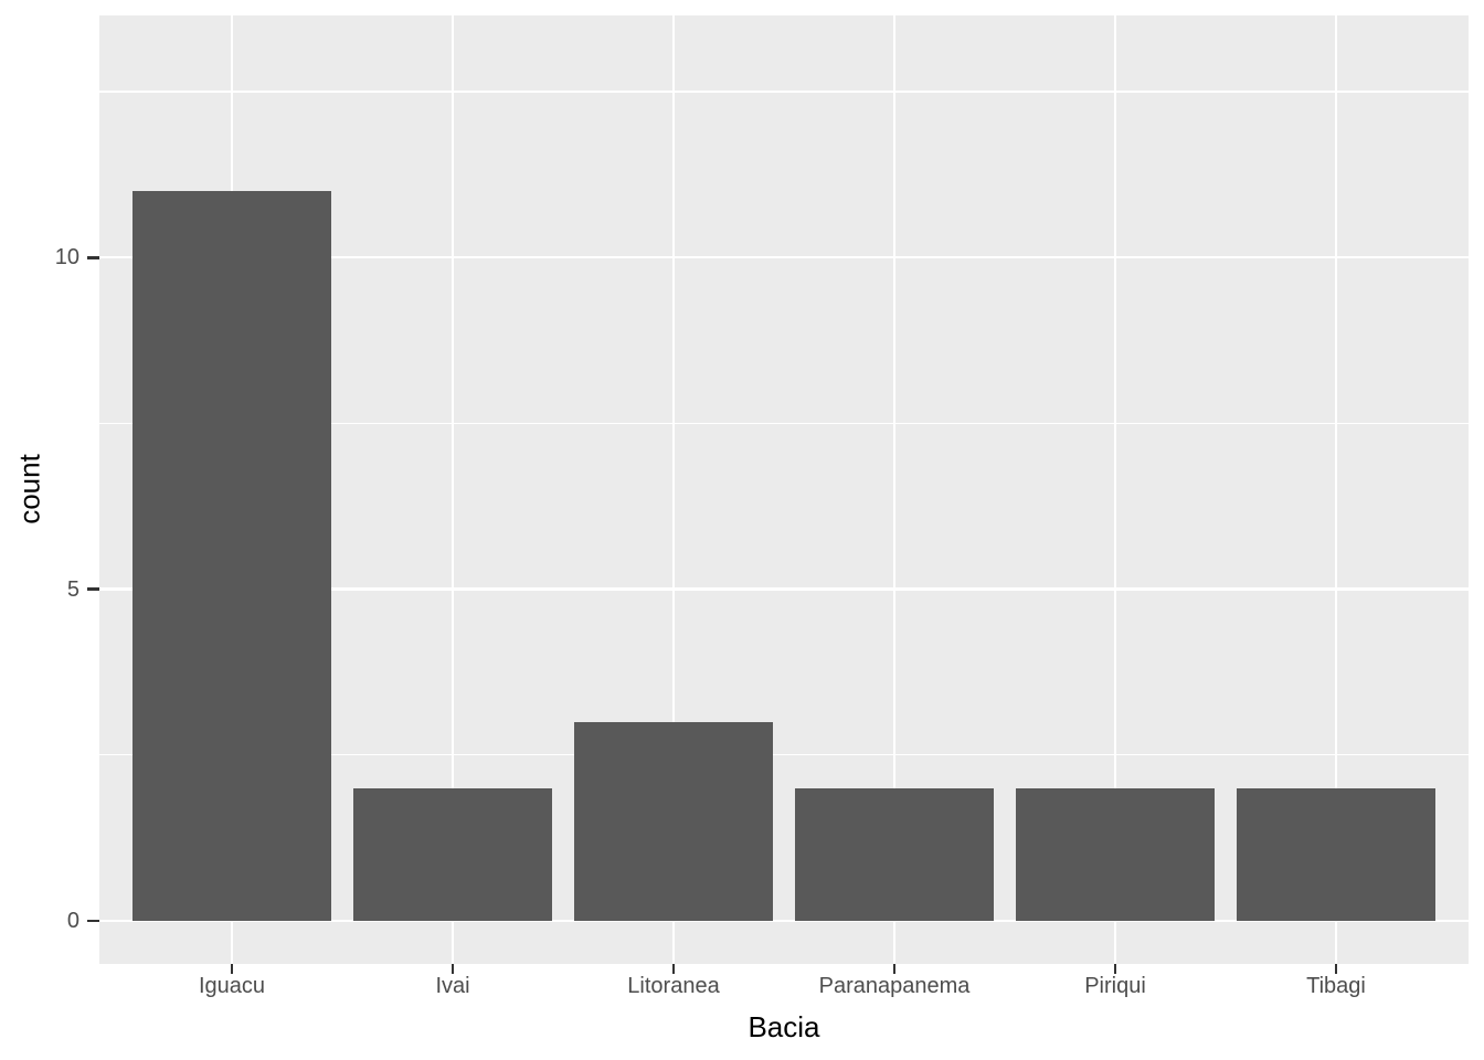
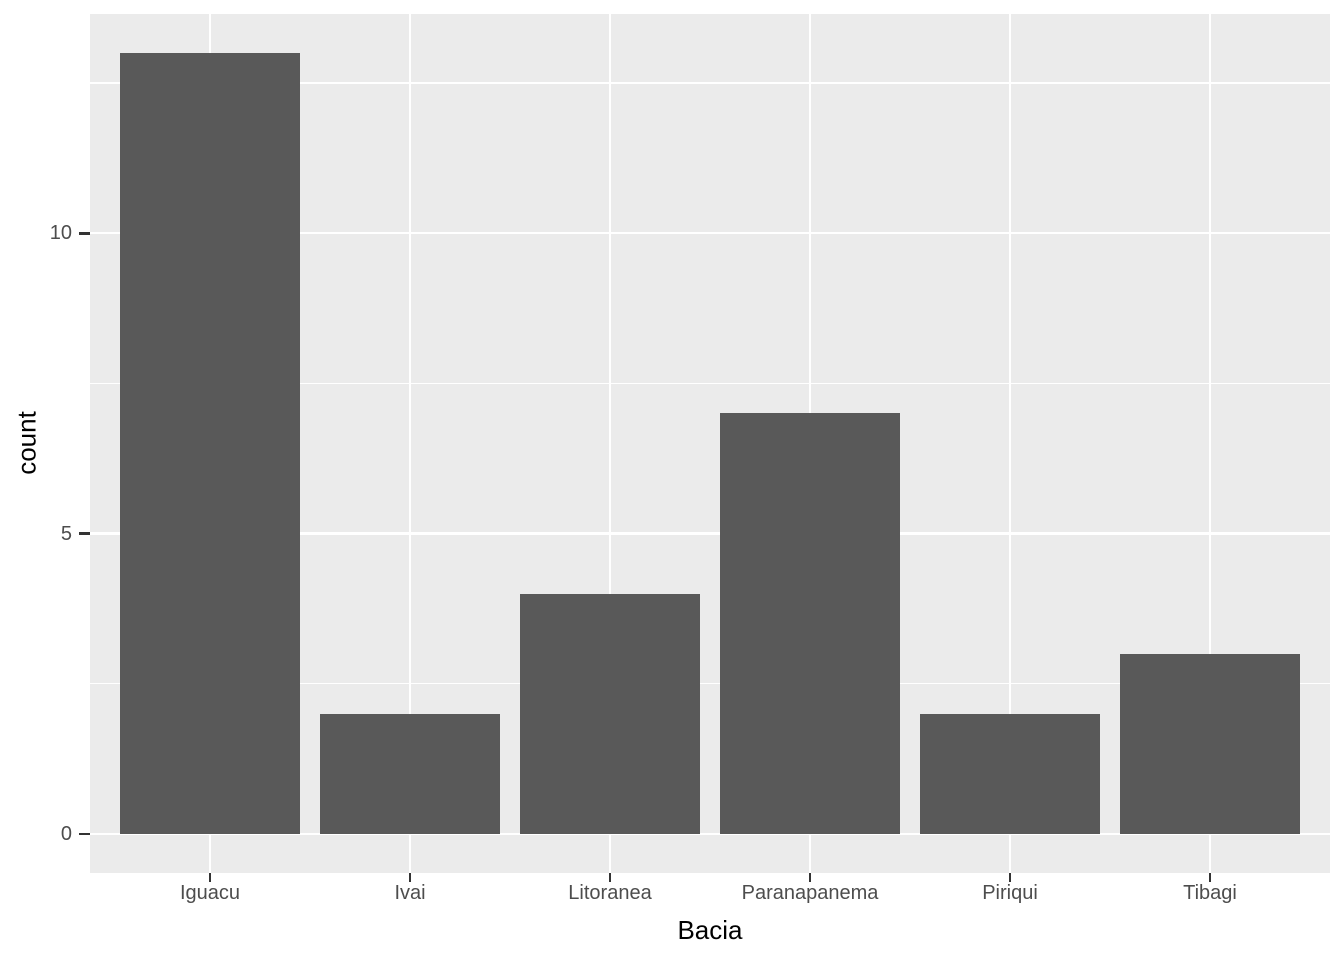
Iguacu: 11 -> 13
Litoranea: 3 -> 4
Paranapanema: 2 -> 7
Tibagi: 2 -> 3
